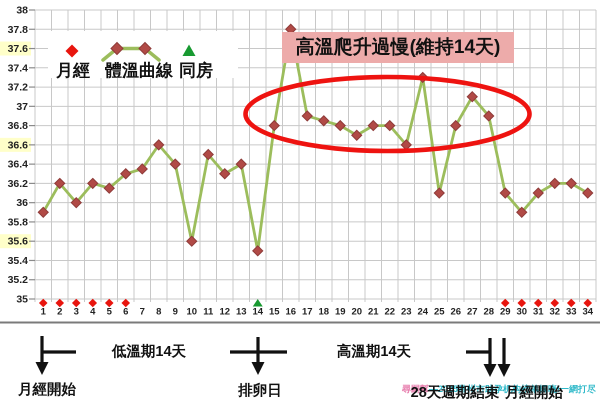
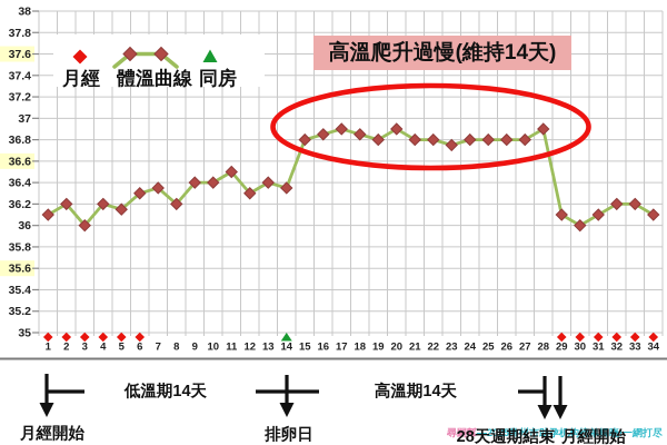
1: 35.9 -> 36.1
8: 36.6 -> 36.2
10: 35.6 -> 36.4
14: 35.5 -> 36.4
16: 37.8 -> 36.9
20: 36.7 -> 36.9
23: 36.6 -> 36.8
24: 37.3 -> 36.8
25: 36.1 -> 36.8
27: 37.1 -> 36.8
30: 35.9 -> 36.0
